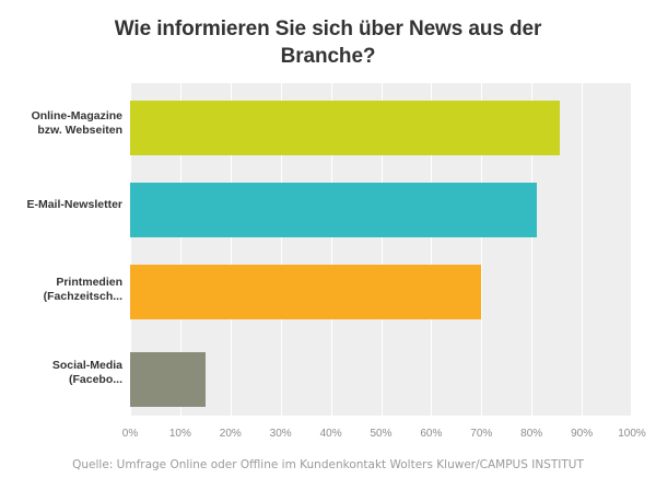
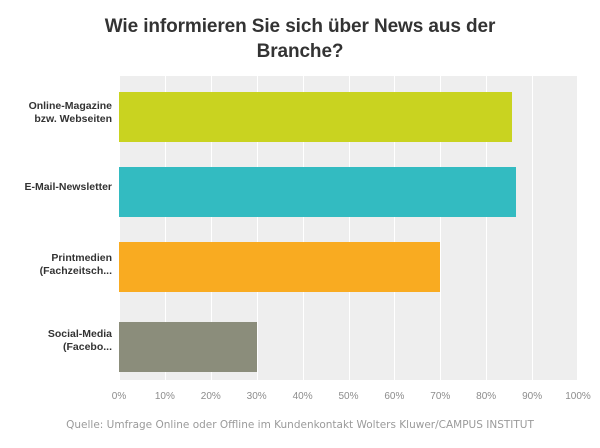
E-Mail-Newsletter: 81% -> 86%
Social-Media (Facebo...: 15% -> 30%
